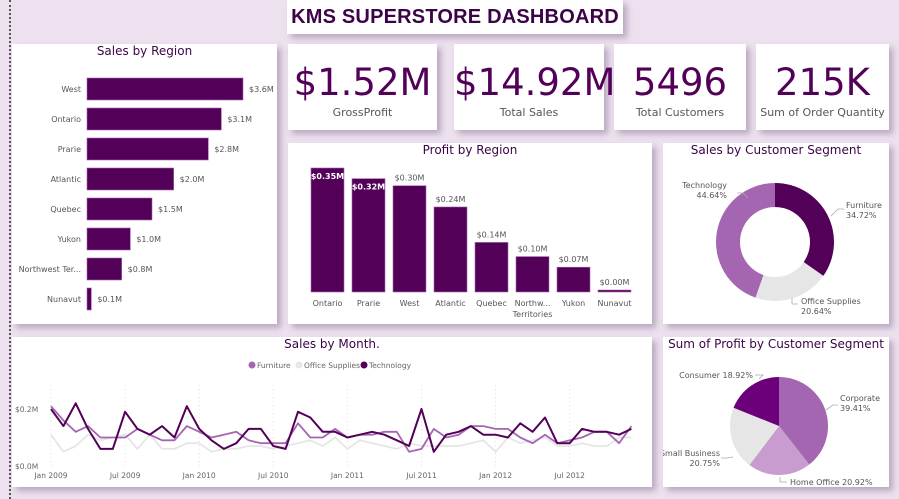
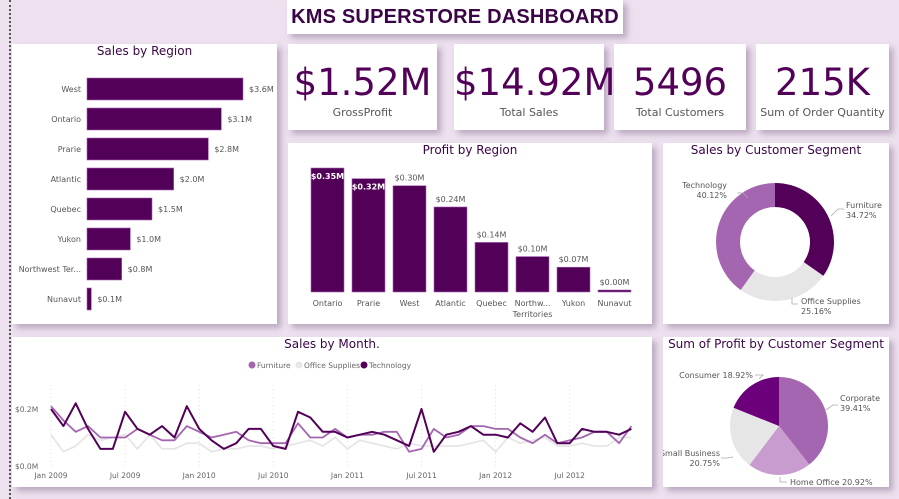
Sales by Customer Segment/Office Supplies: 20.64% -> 25.16%
Sales by Customer Segment/Technology: 44.64% -> 40.12%
